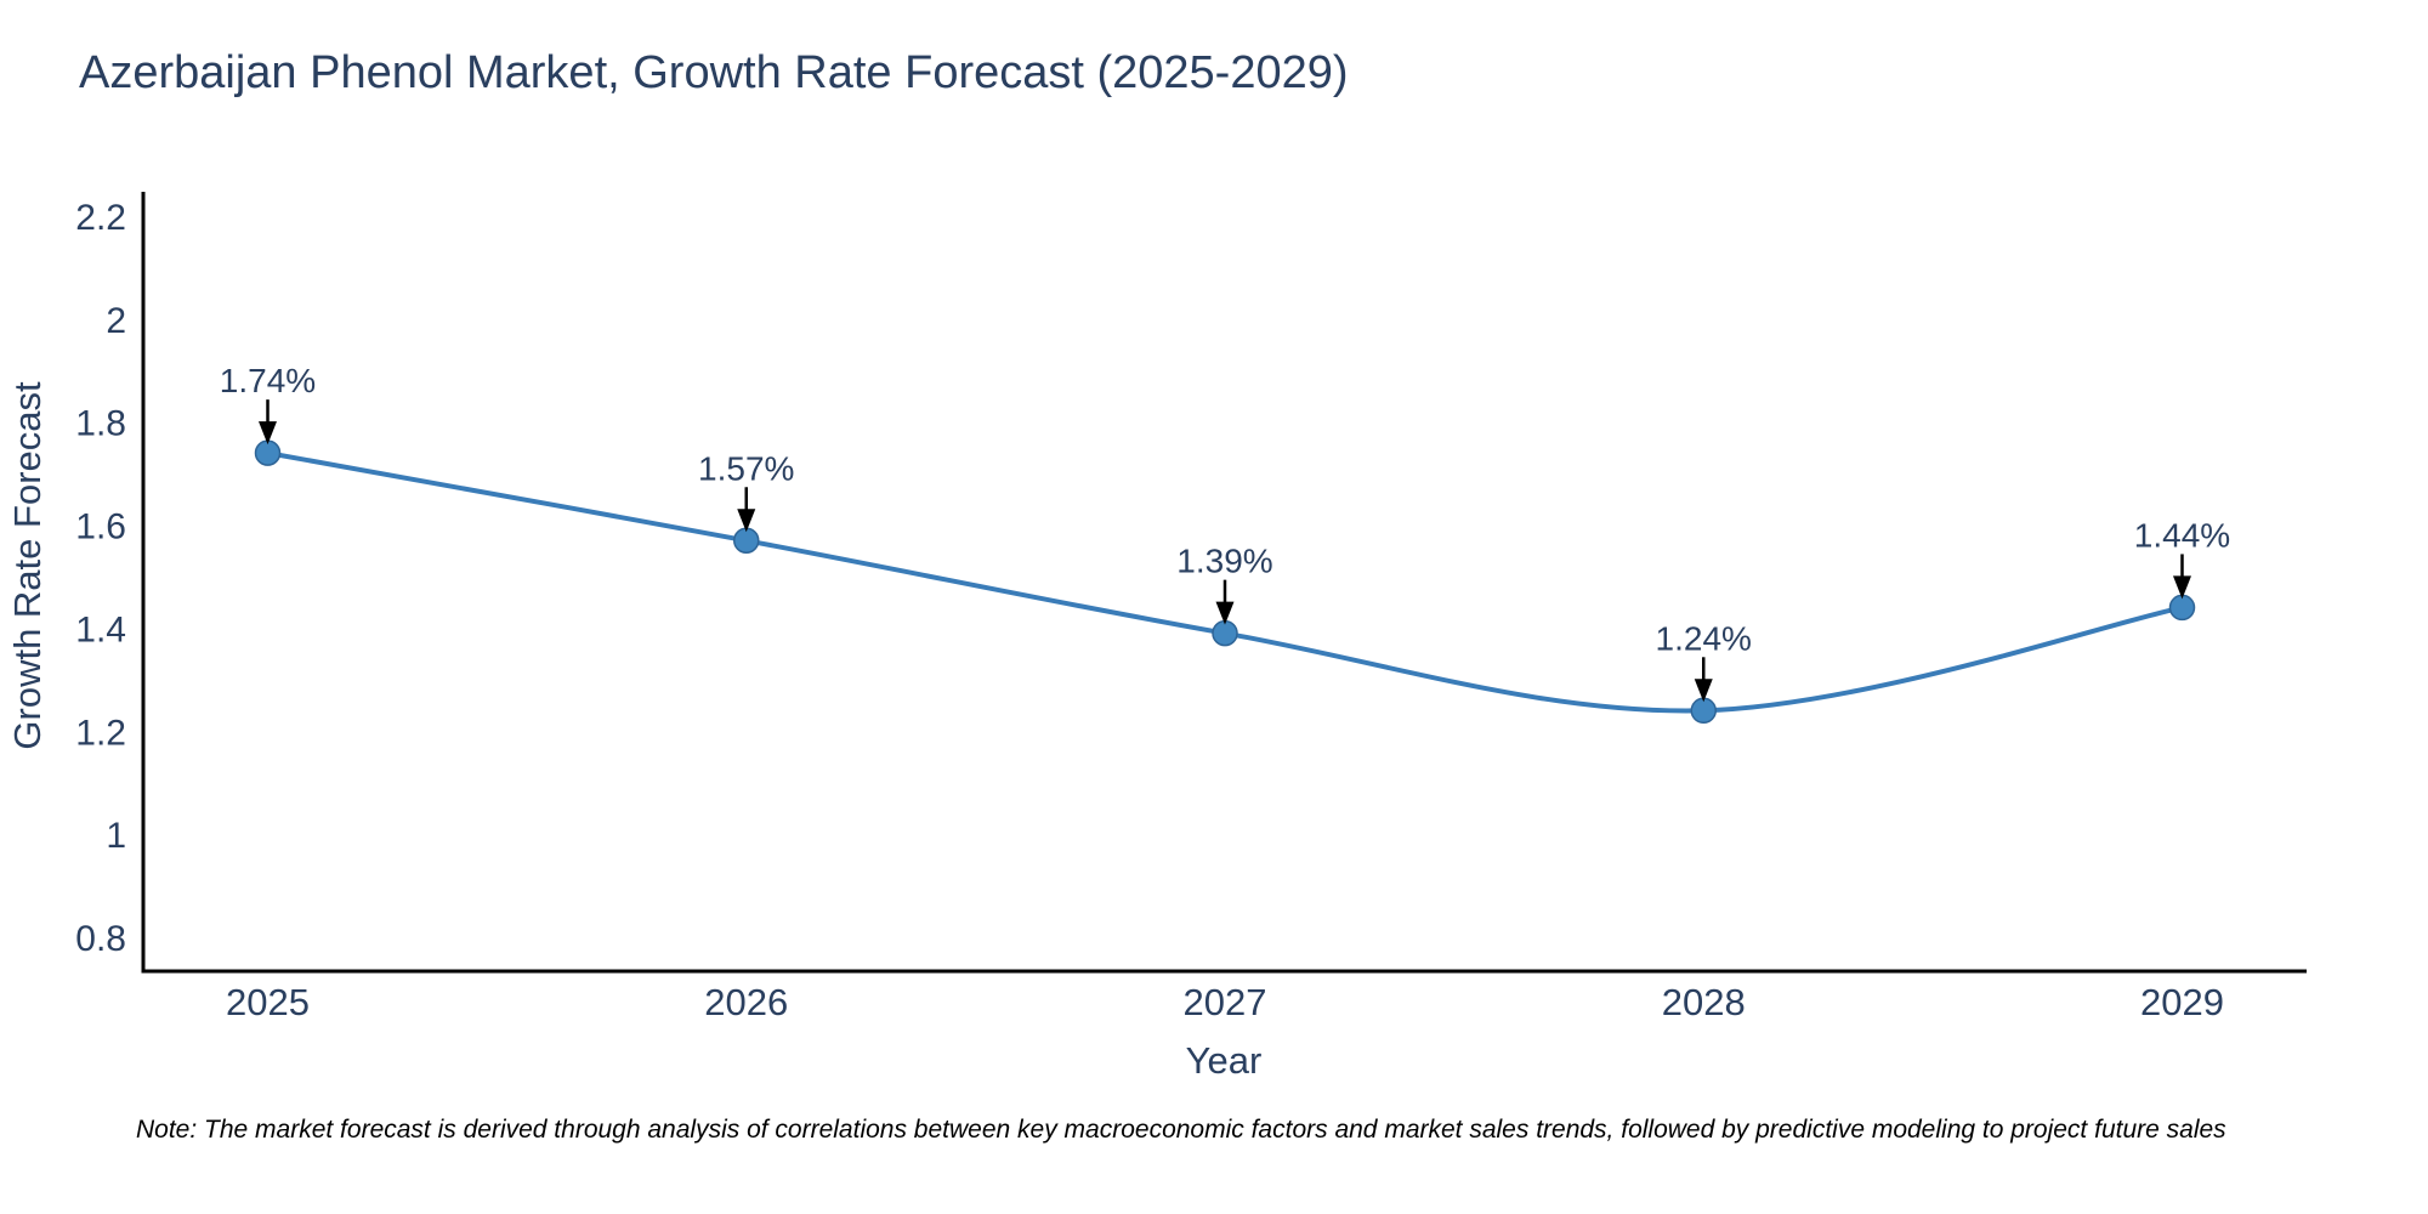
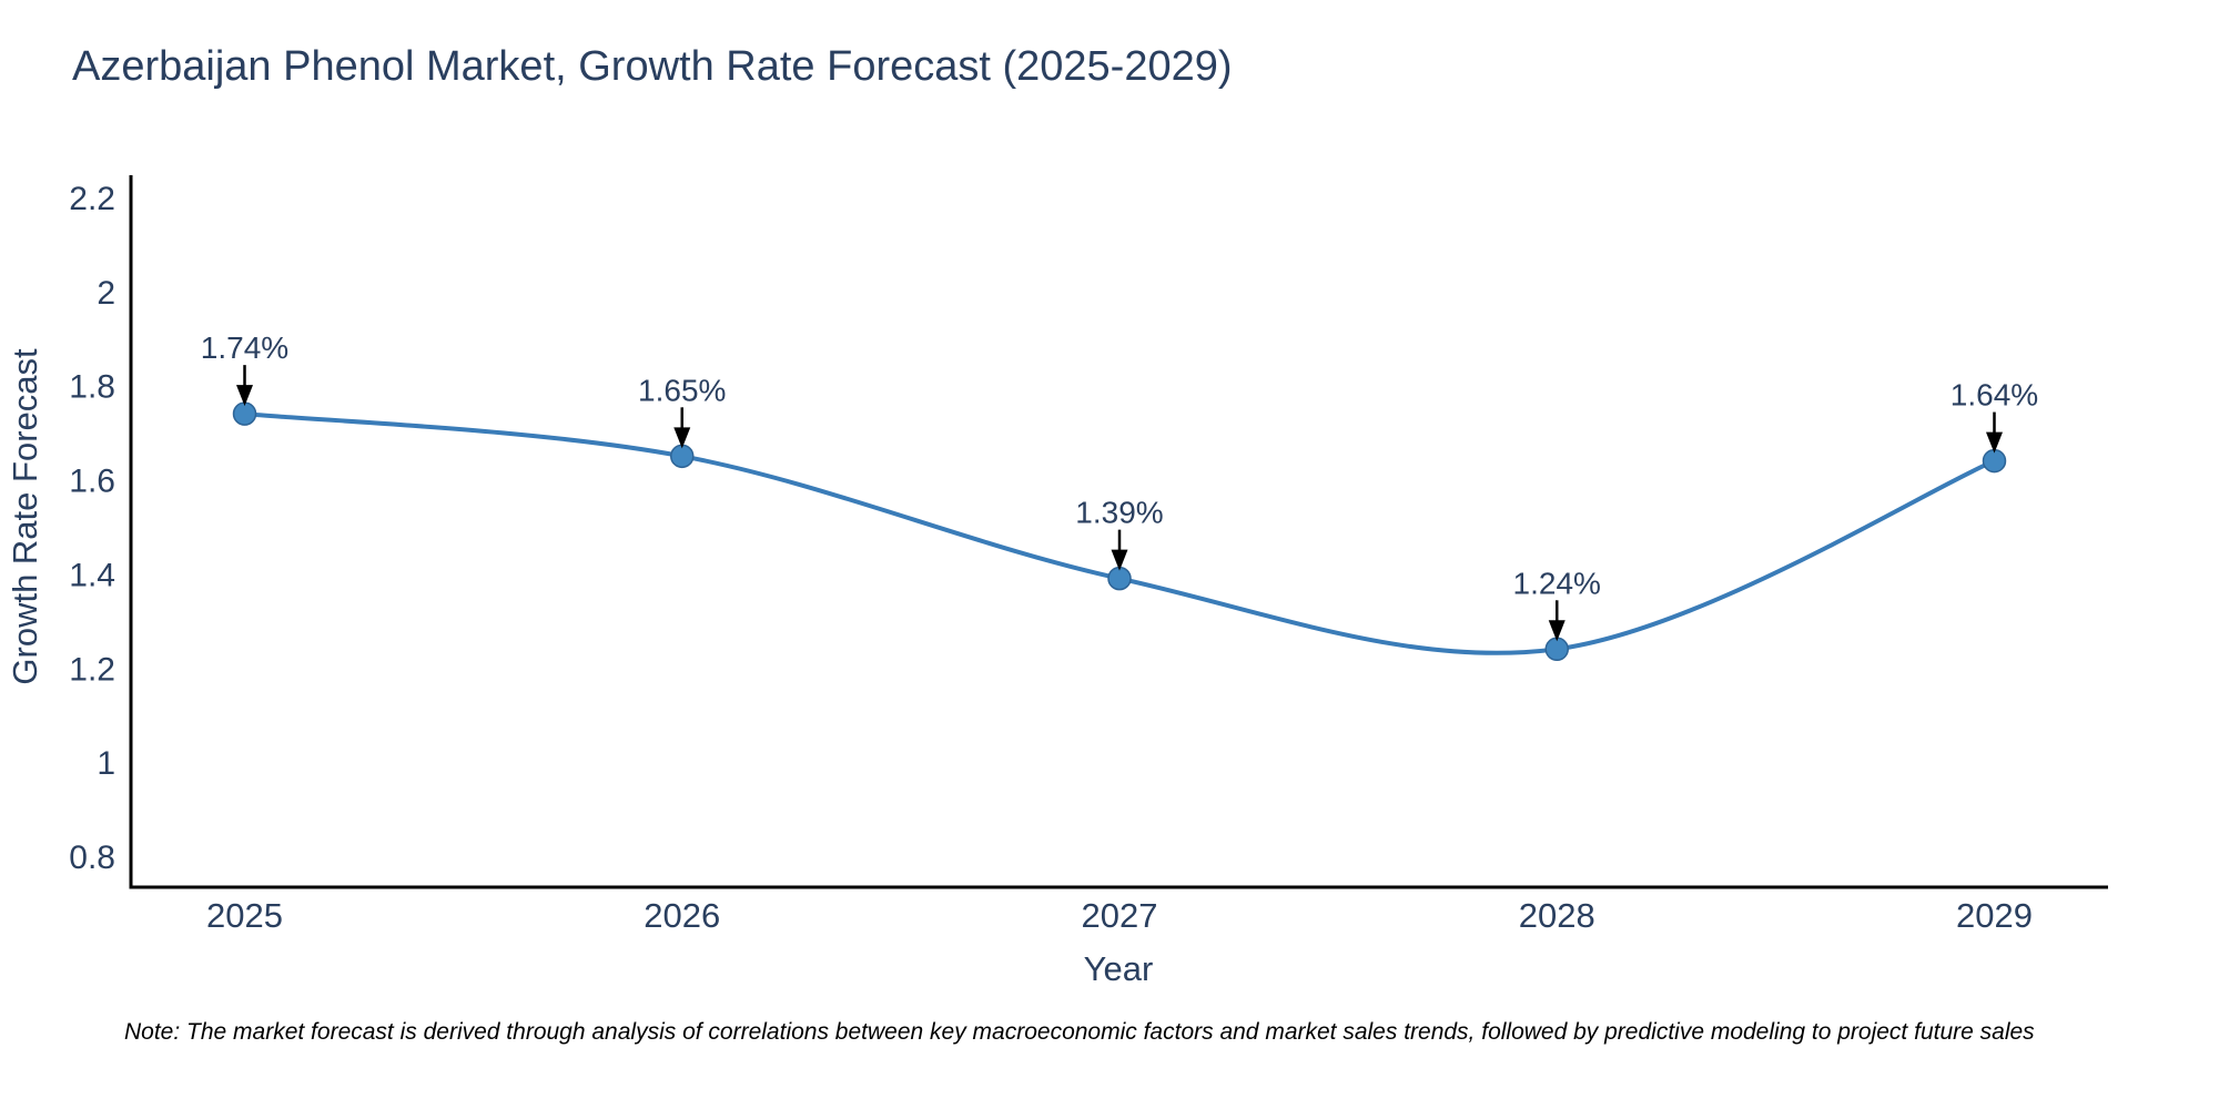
2026: 1.57% -> 1.65%
2029: 1.44% -> 1.64%
